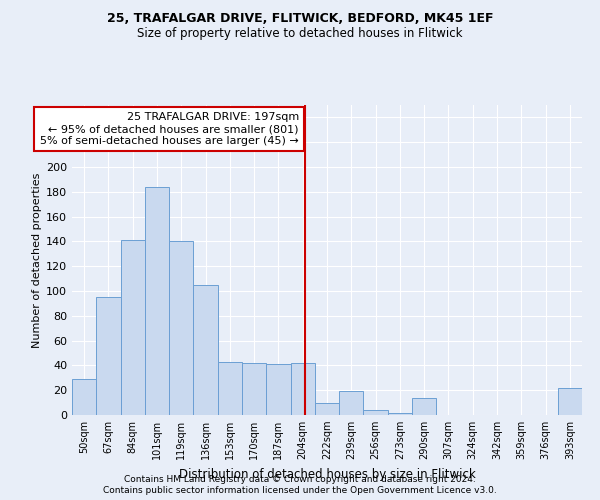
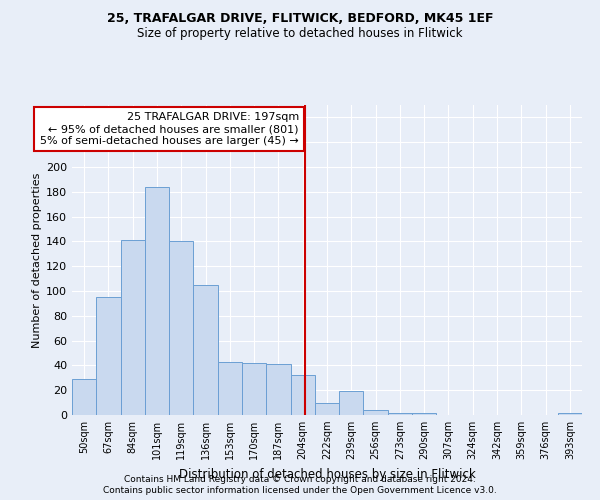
204sqm: 42 -> 32
290sqm: 14 -> 2
393sqm: 22 -> 2
